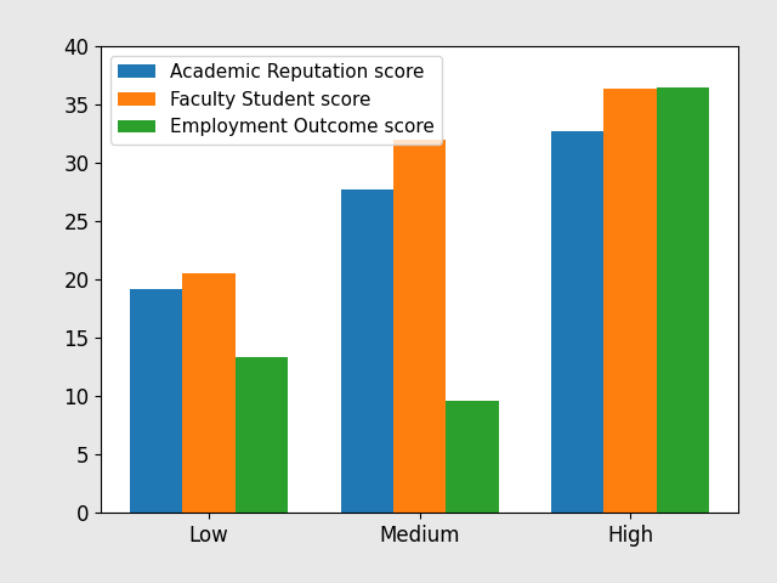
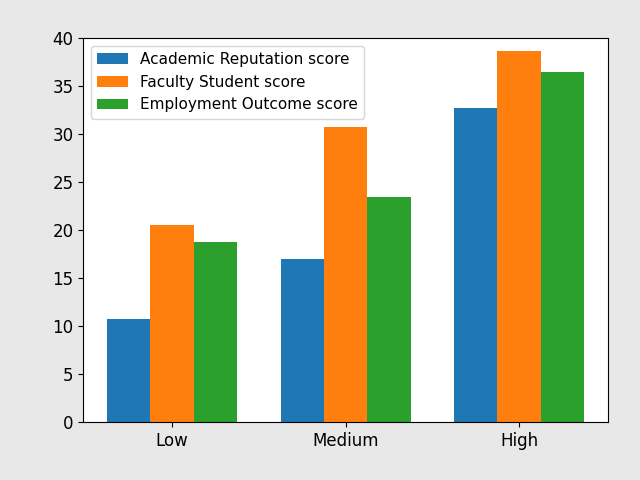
Academic Reputation score/Low: 19.2 -> 10.8
Employment Outcome score/Low: 13.4 -> 18.8
Academic Reputation score/Medium: 27.8 -> 17.0
Faculty Student score/Medium: 32.0 -> 30.8
Employment Outcome score/Medium: 9.6 -> 23.5
Faculty Student score/High: 36.4 -> 38.7
